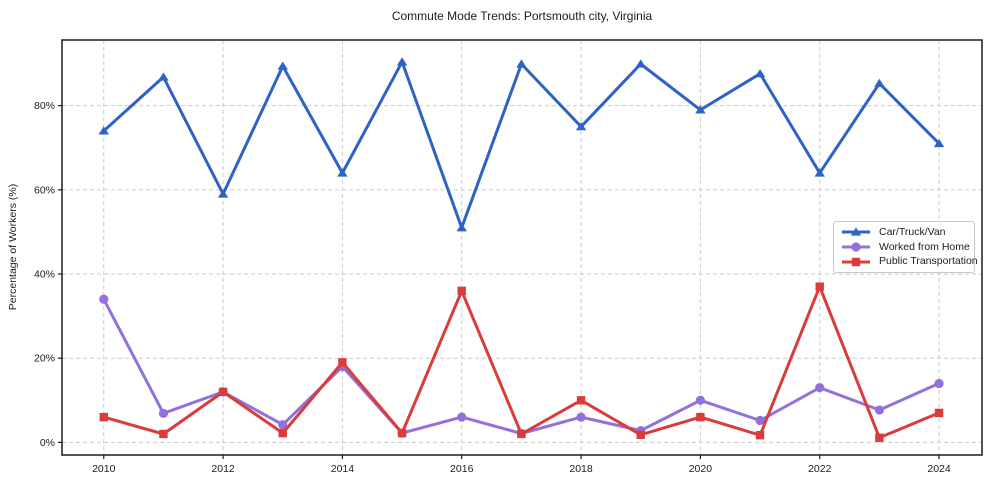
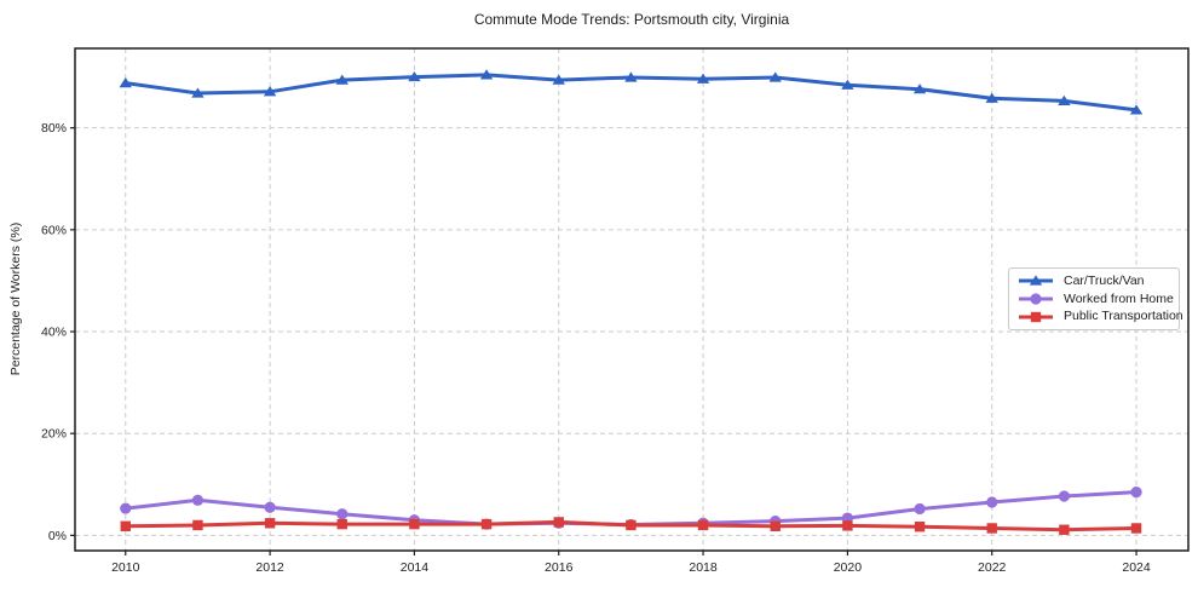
Car/Truck/Van/2010: 74% -> 89%
Worked from Home/2010: 34% -> 5%
Public Transportation/2010: 6% -> 2%
Car/Truck/Van/2012: 59% -> 87%
Worked from Home/2012: 12% -> 6%
Public Transportation/2012: 12% -> 2%
Car/Truck/Van/2014: 64% -> 90%
Worked from Home/2014: 18% -> 3%
Public Transportation/2014: 19% -> 2%
Car/Truck/Van/2016: 51% -> 89%
Worked from Home/2016: 6% -> 2%
Public Transportation/2016: 36% -> 3%
Car/Truck/Van/2018: 75% -> 90%
Worked from Home/2018: 6% -> 2%
Public Transportation/2018: 10% -> 2%
Car/Truck/Van/2020: 79% -> 88%
Worked from Home/2020: 10% -> 3%
Public Transportation/2020: 6% -> 2%
Car/Truck/Van/2022: 64% -> 86%
Worked from Home/2022: 13% -> 6%
Public Transportation/2022: 37% -> 1%
Car/Truck/Van/2024: 71% -> 84%
Worked from Home/2024: 14% -> 8%
Public Transportation/2024: 7% -> 1%
